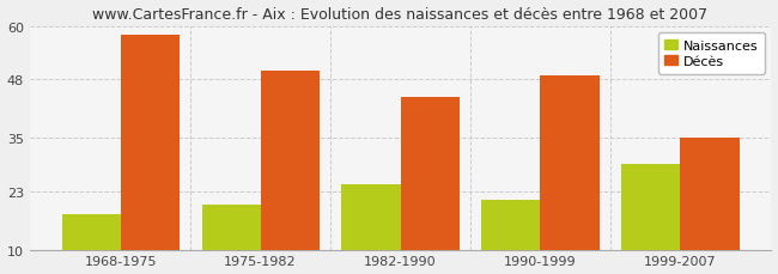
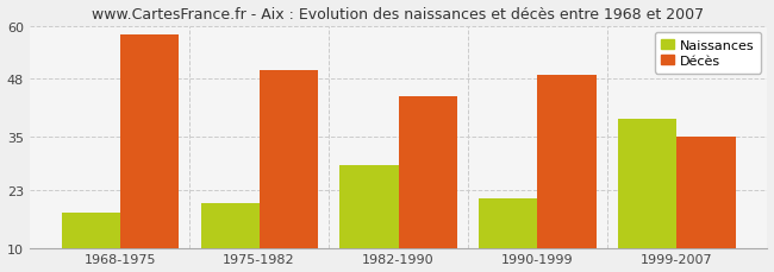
Naissances/1982-1990: 24.5 -> 28.5
Naissances/1999-2007: 29.0 -> 39.0
